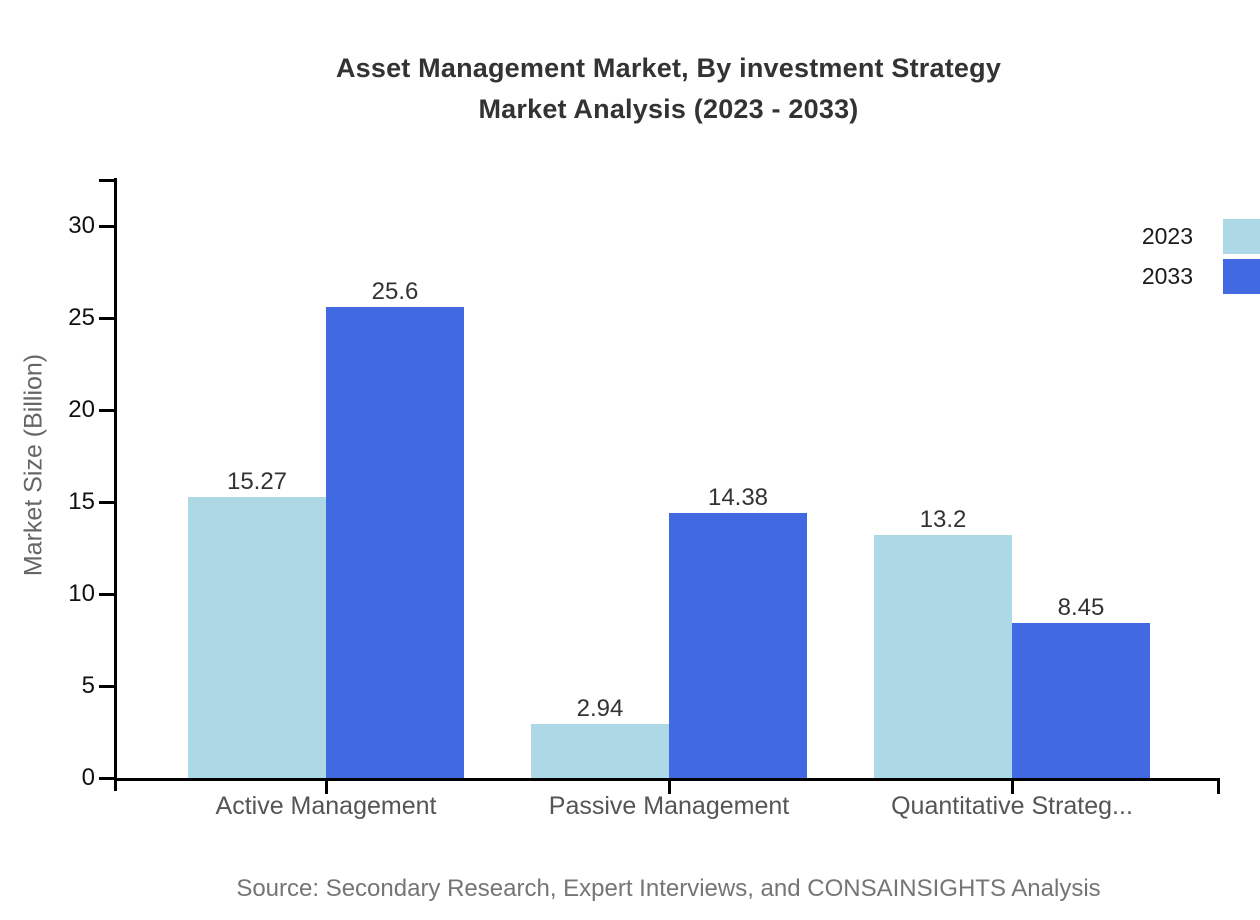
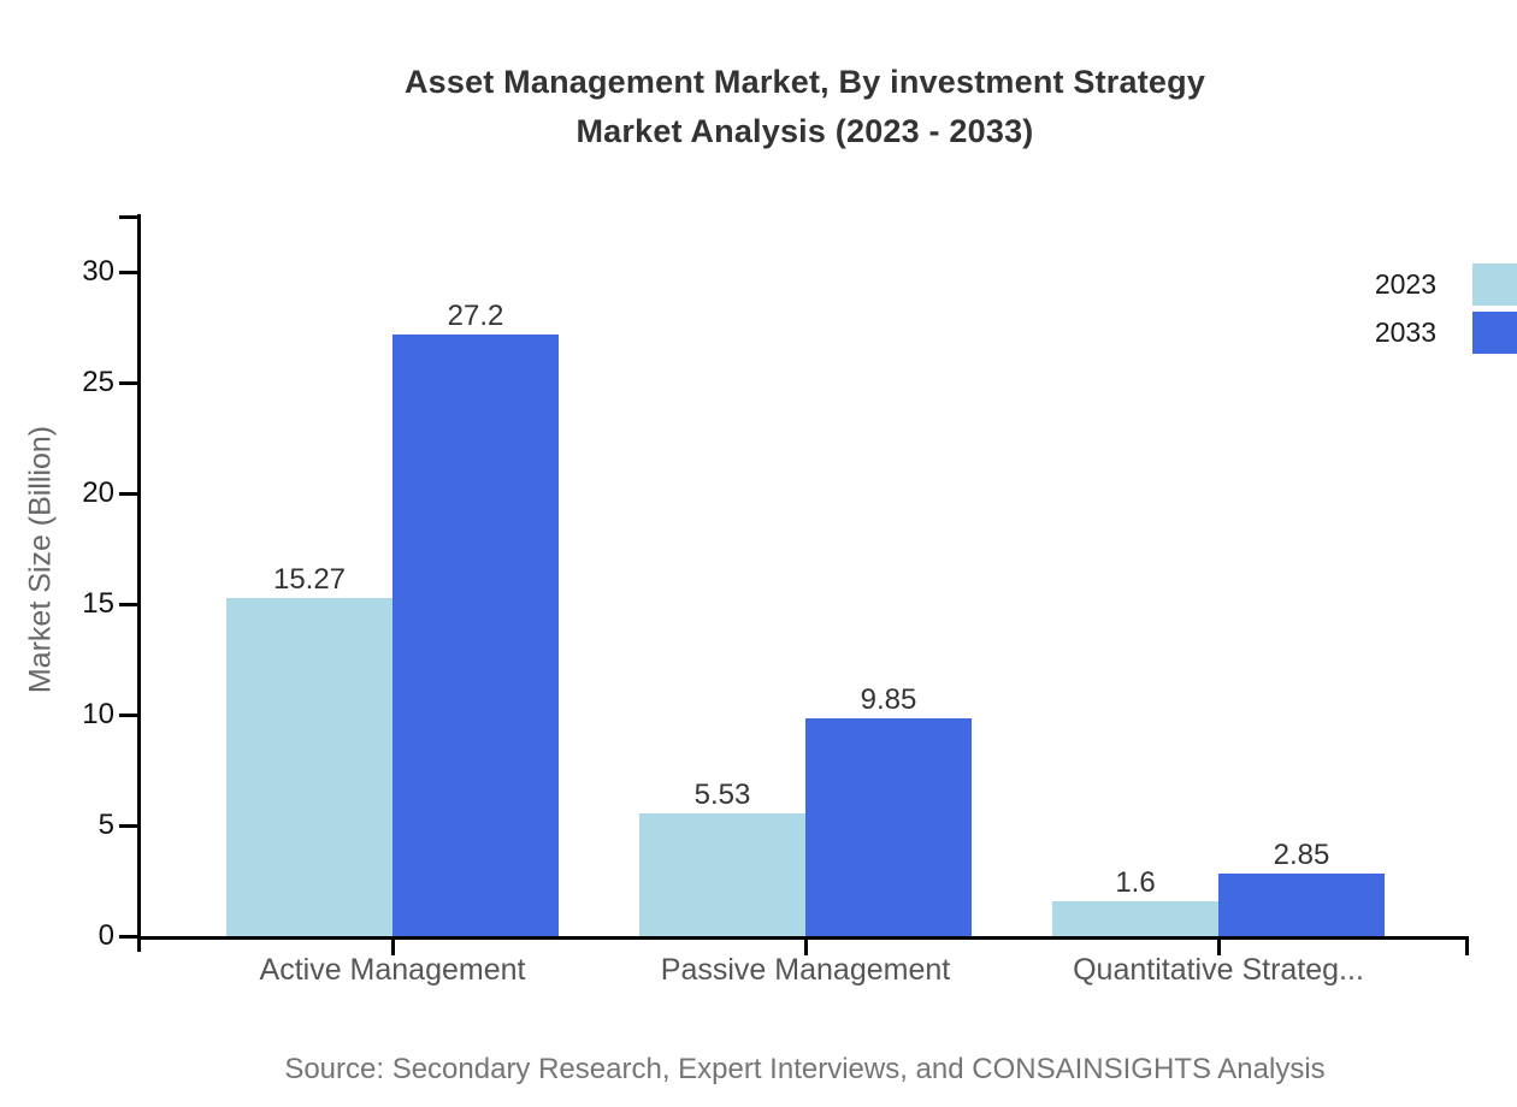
2033/Active Management: 25.6 -> 27.2
2023/Passive Management: 2.94 -> 5.53
2033/Passive Management: 14.38 -> 9.85
2023/Quantitative Strateg...: 13.2 -> 1.6
2033/Quantitative Strateg...: 8.45 -> 2.85
